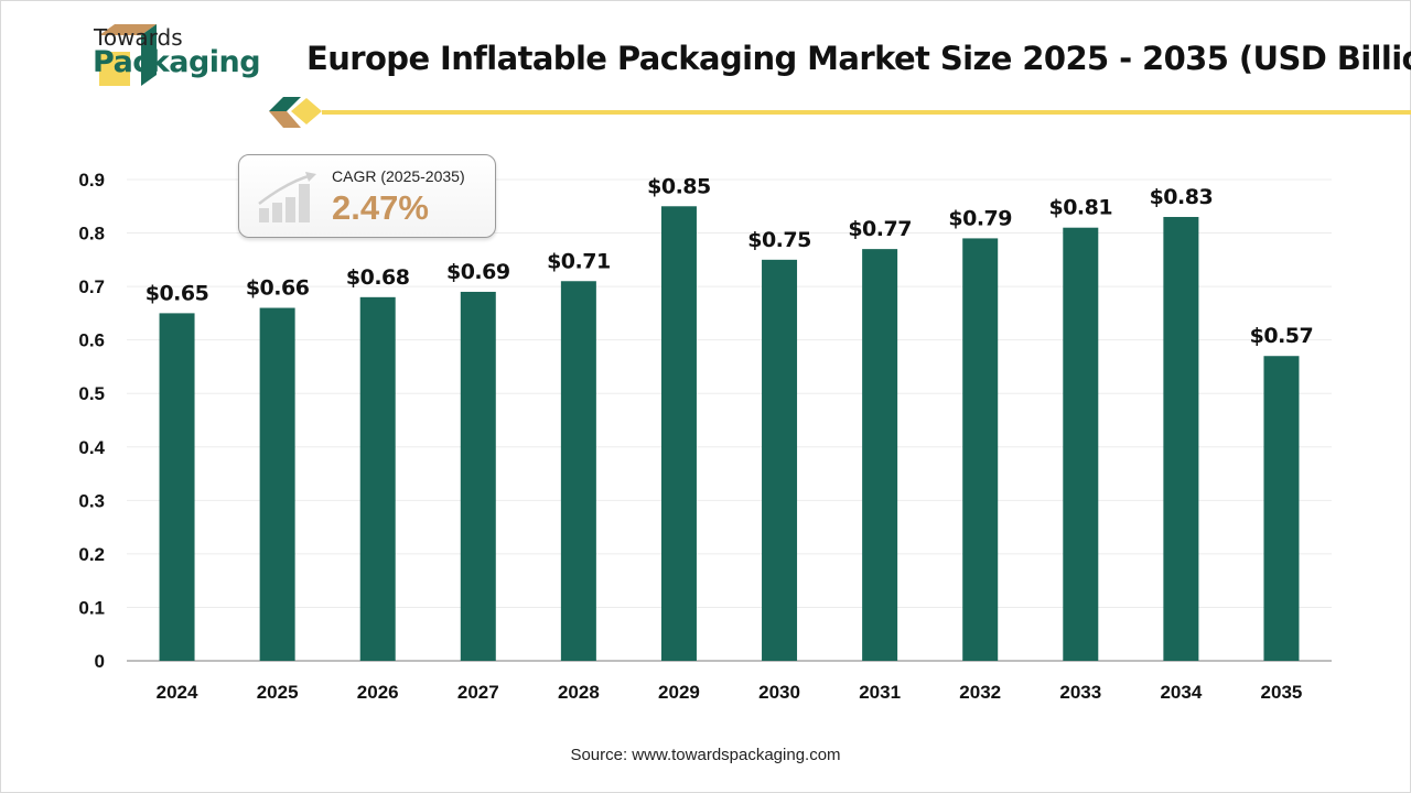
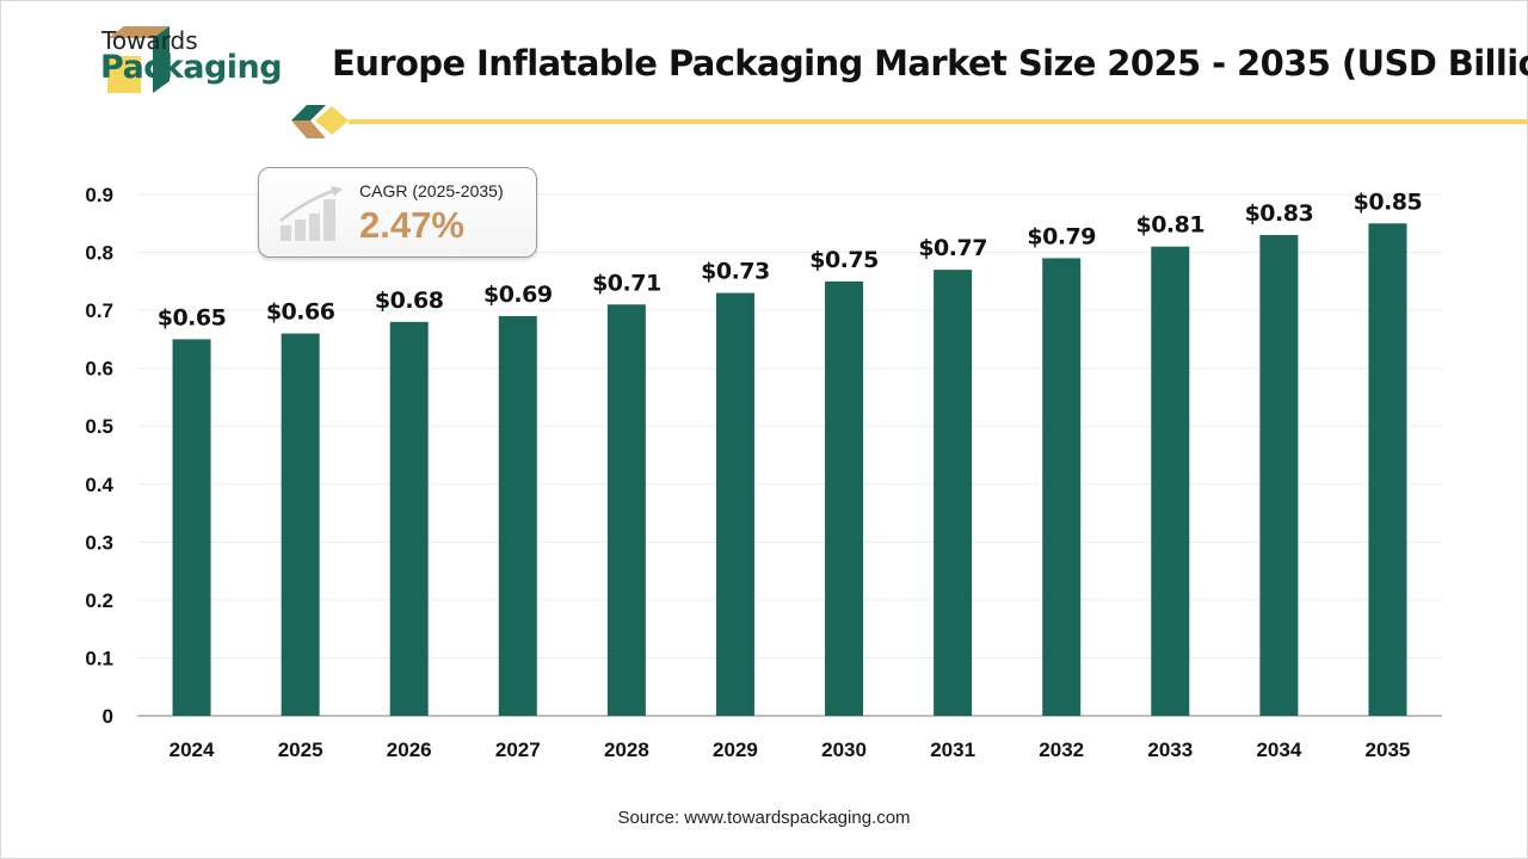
2029: $0.85 -> $0.73
2035: $0.57 -> $0.85
